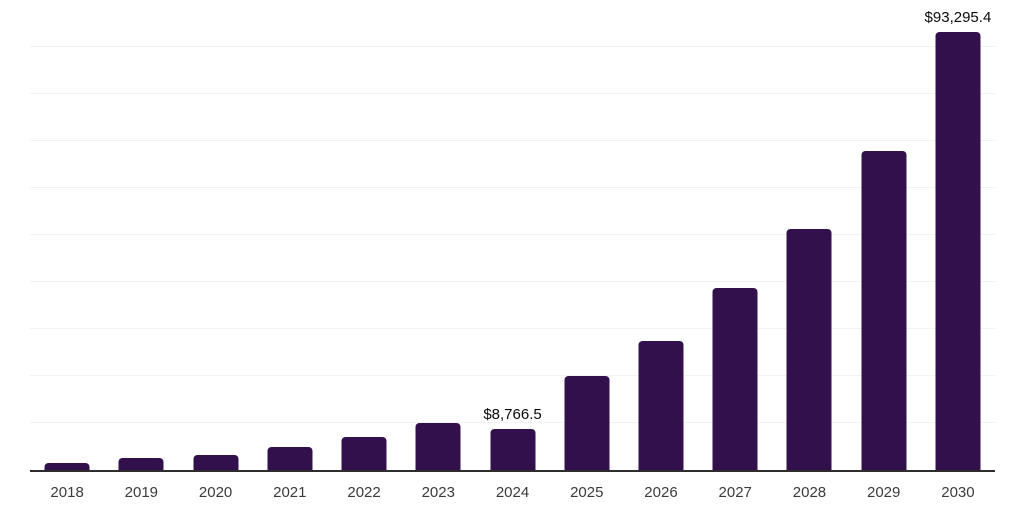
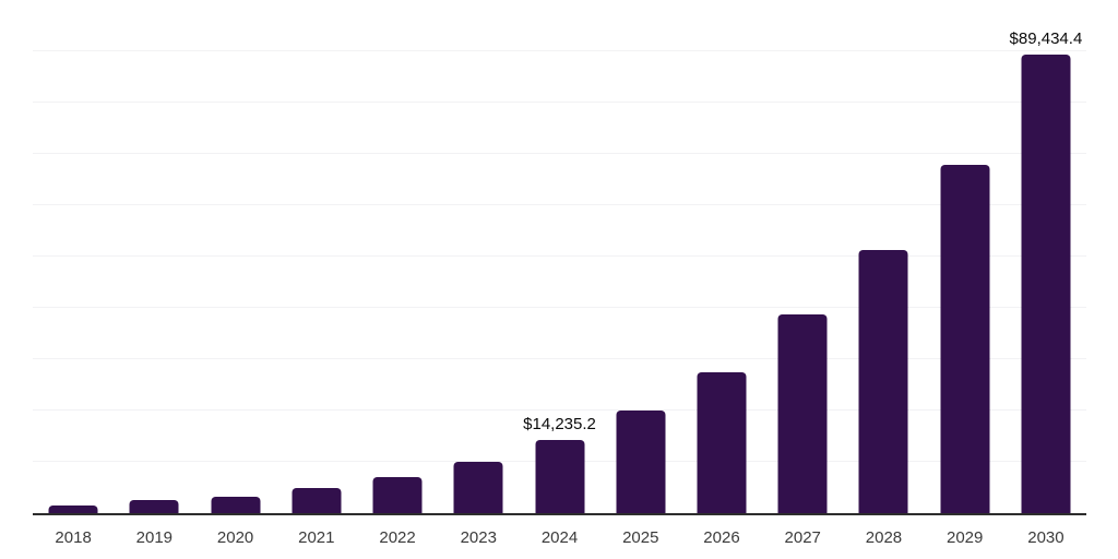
2024: $8,766.5 -> $14,235.2
2030: $93,295.4 -> $89,434.4
